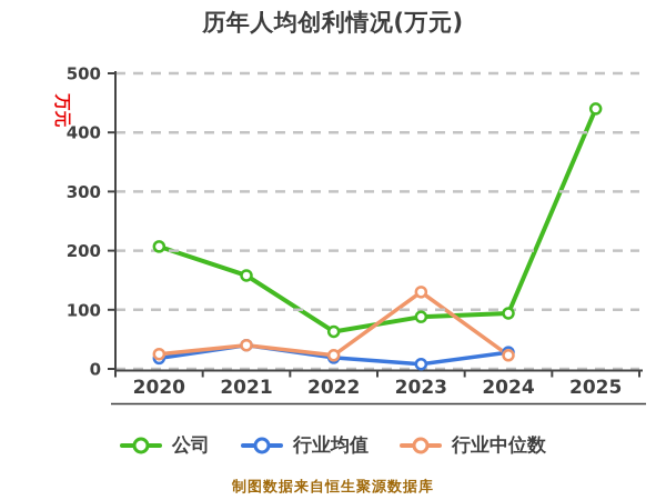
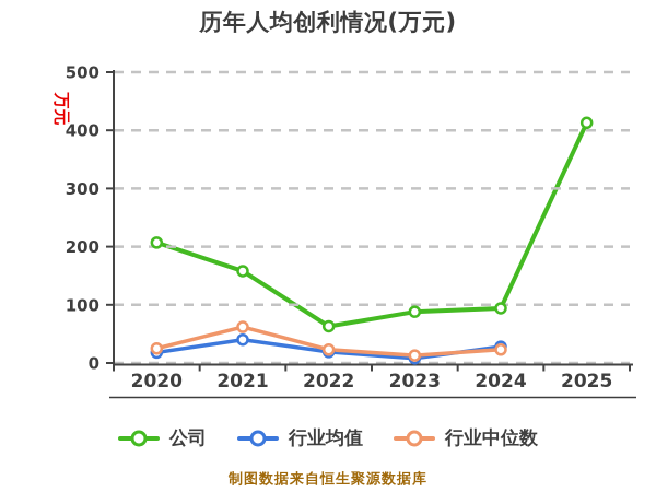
行业中位数/2021: 40 -> 60
行业中位数/2023: 130 -> 10
公司/2025: 440 -> 410
